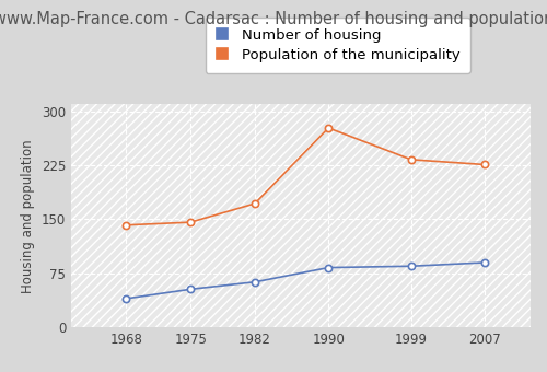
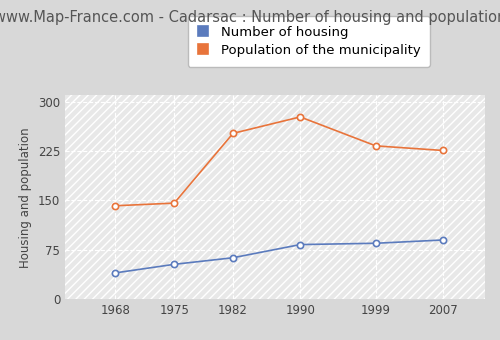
Population of the municipality/1982: 172 -> 252
